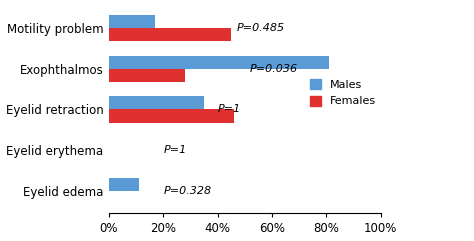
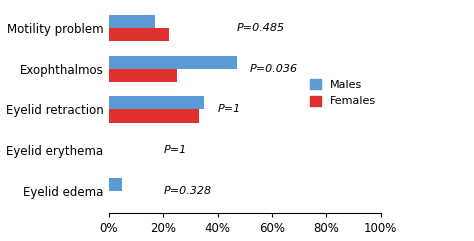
Females/Motility problem: 45% -> 22%
Males/Exophthalmos: 81% -> 47%
Females/Exophthalmos: 28% -> 25%
Females/Eyelid retraction: 46% -> 33%
Males/Eyelid edema: 11% -> 5%
